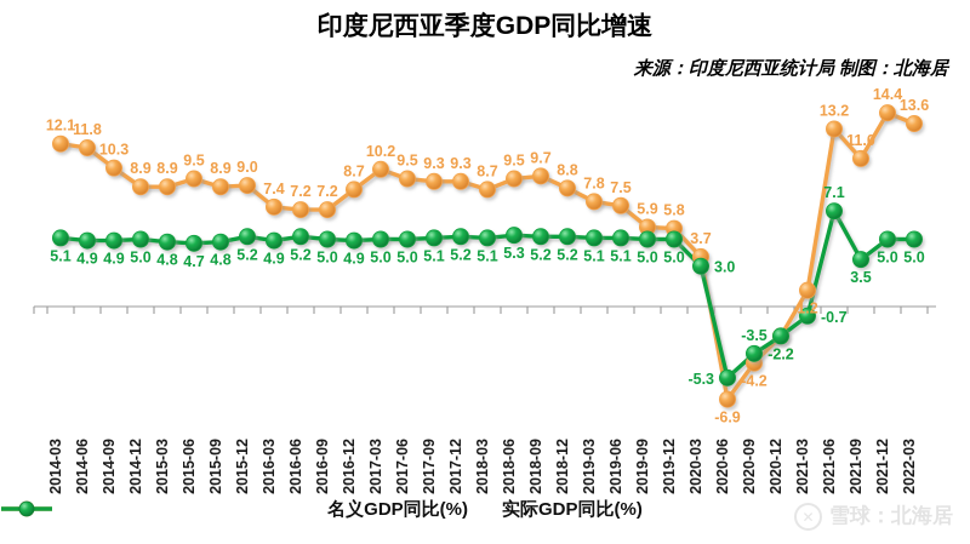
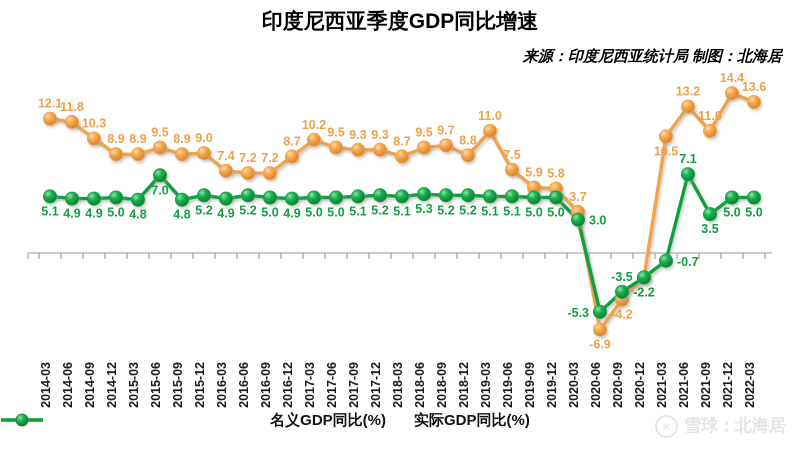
实际GDP同比(%)/2015-06: 4.7 -> 7.0
名义GDP同比(%)/2019-03: 7.8 -> 11.0
名义GDP同比(%)/2021-03: 1.2 -> 10.5
